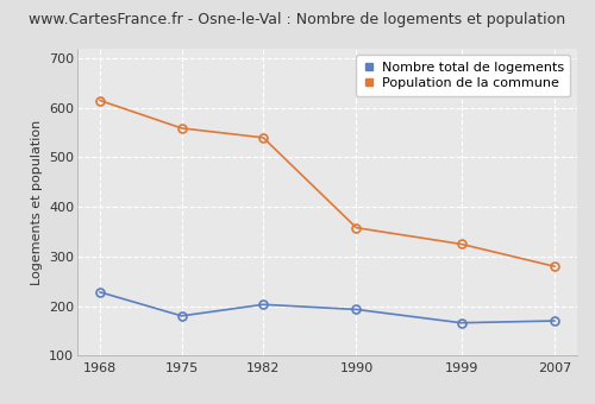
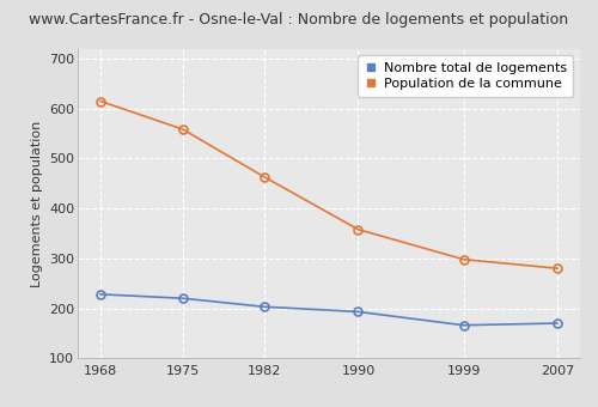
Nombre total de logements/1975: 180 -> 220
Population de la commune/1982: 540 -> 463
Population de la commune/1999: 325 -> 298
